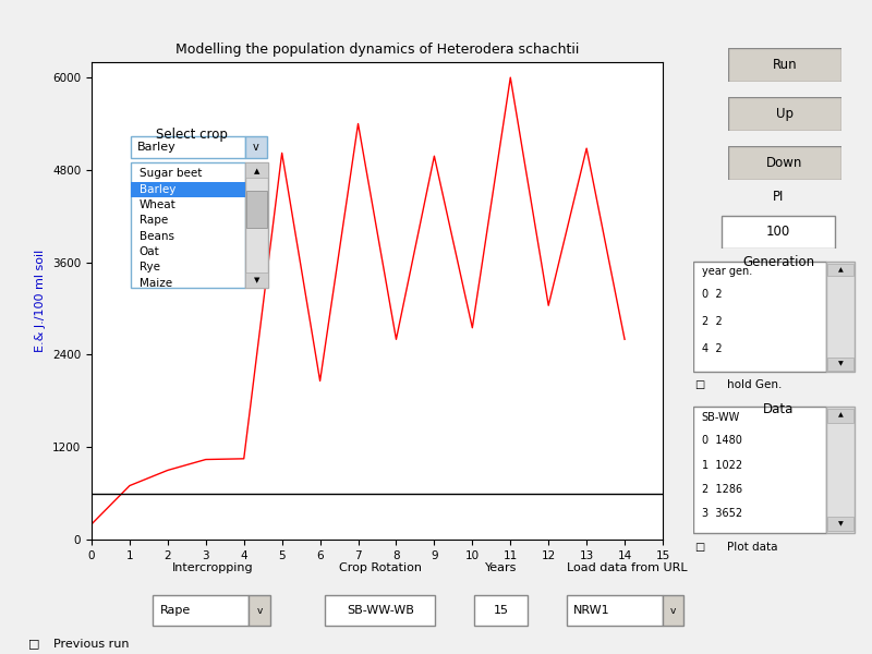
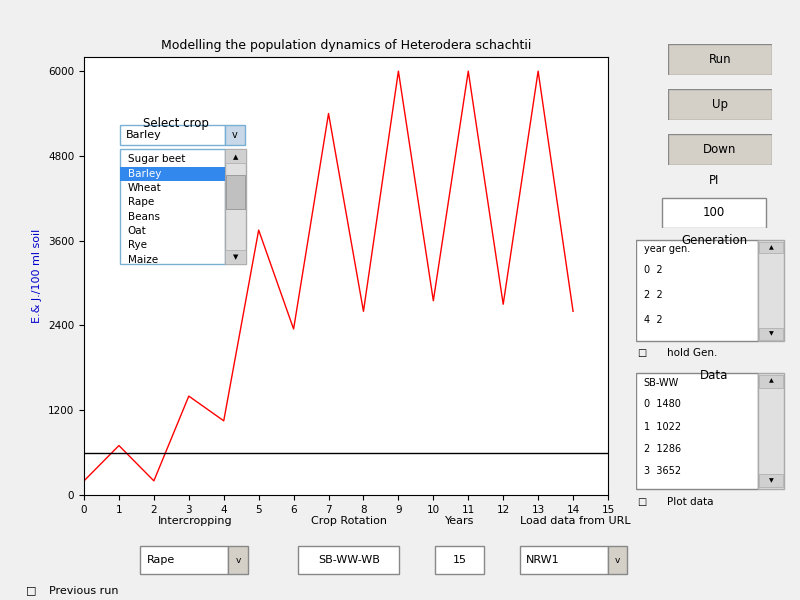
2: 900 -> 200
3: 1040 -> 1400
5: 5020 -> 3750
6: 2060 -> 2350
9: 4980 -> 6000
12: 3040 -> 2700
13: 5080 -> 6000
